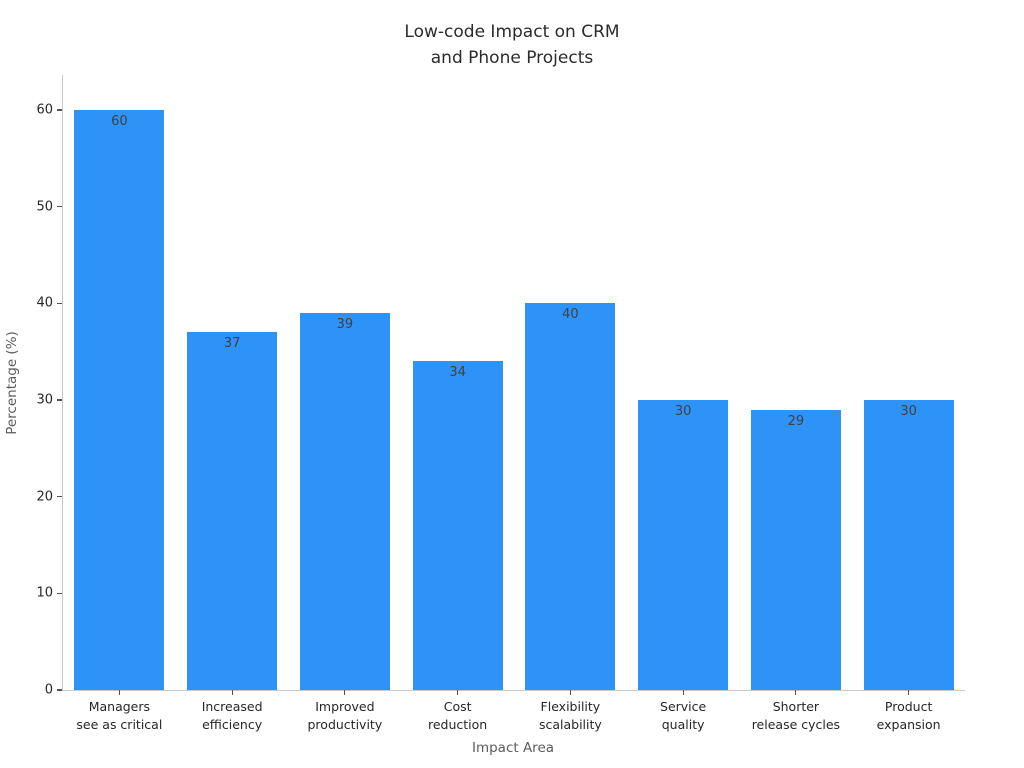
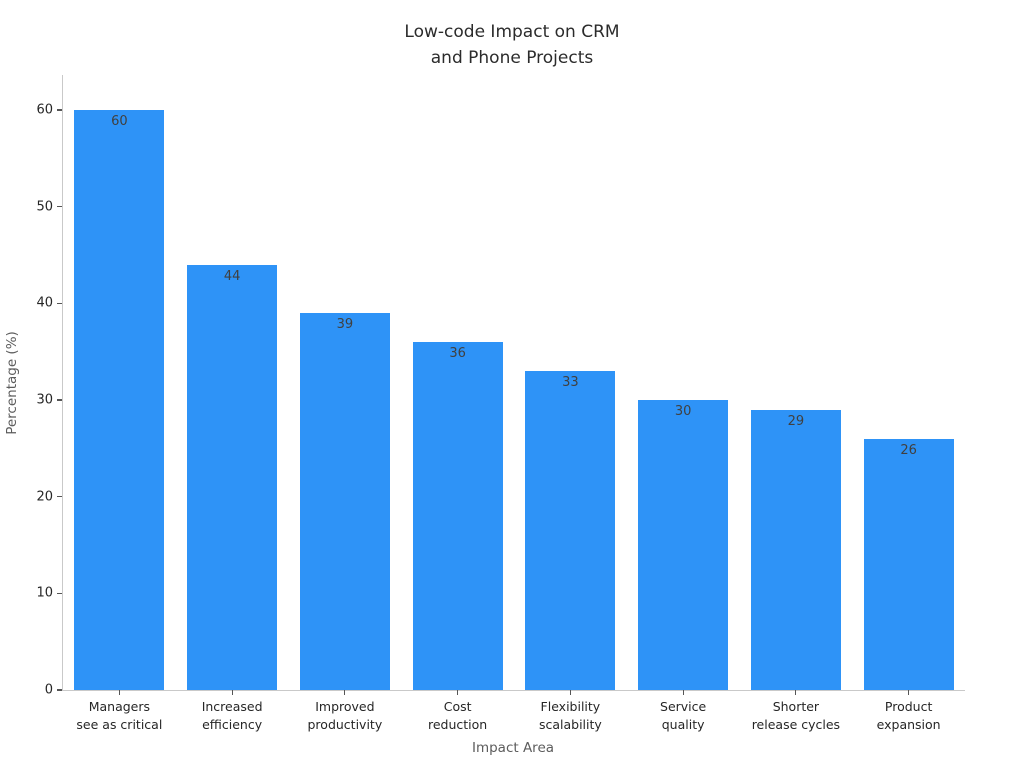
Increased efficiency: 37 -> 44
Cost reduction: 34 -> 36
Flexibility scalability: 40 -> 33
Product expansion: 30 -> 26
